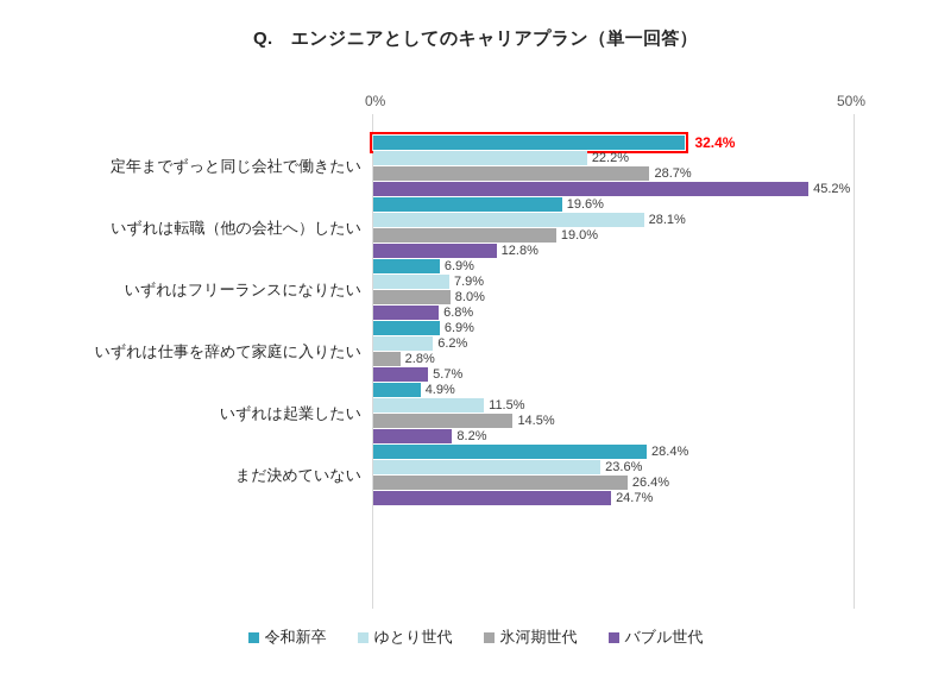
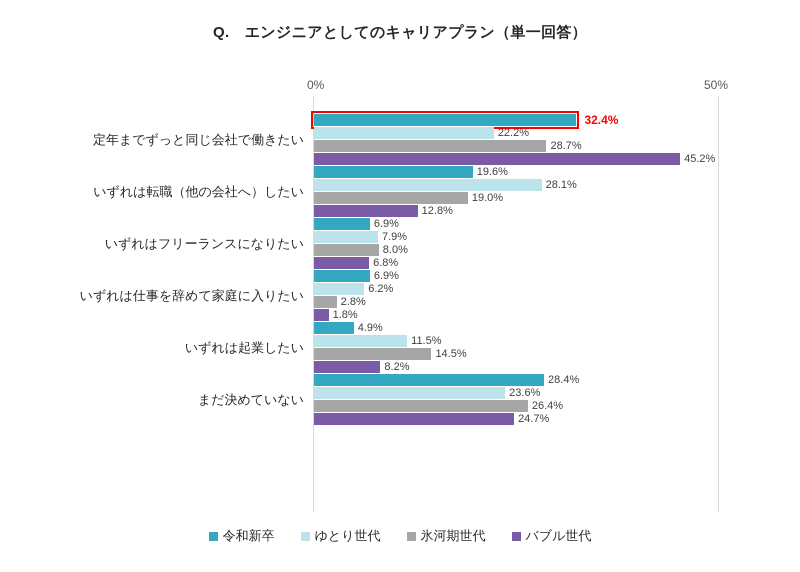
バブル世代/いずれは仕事を辞めて家庭に入りたい: 5.7% -> 1.8%
